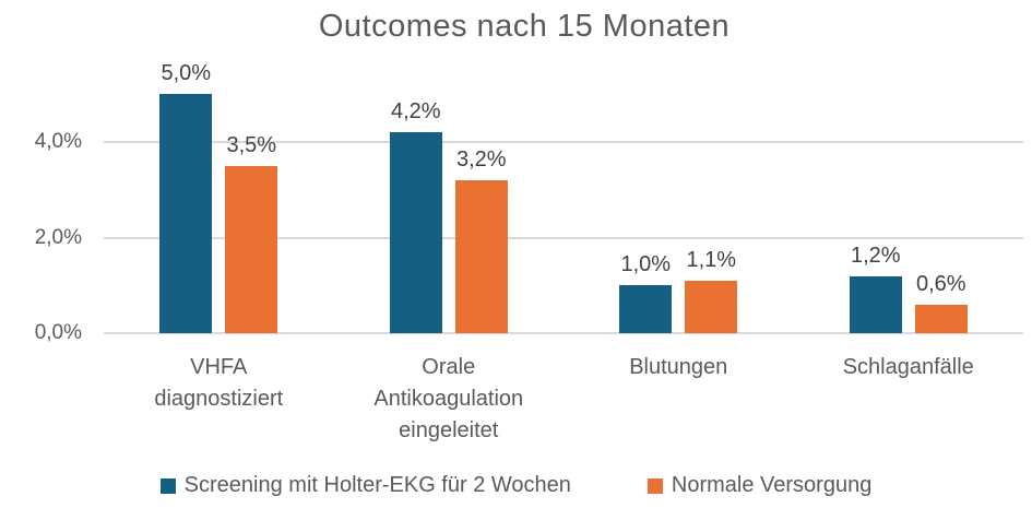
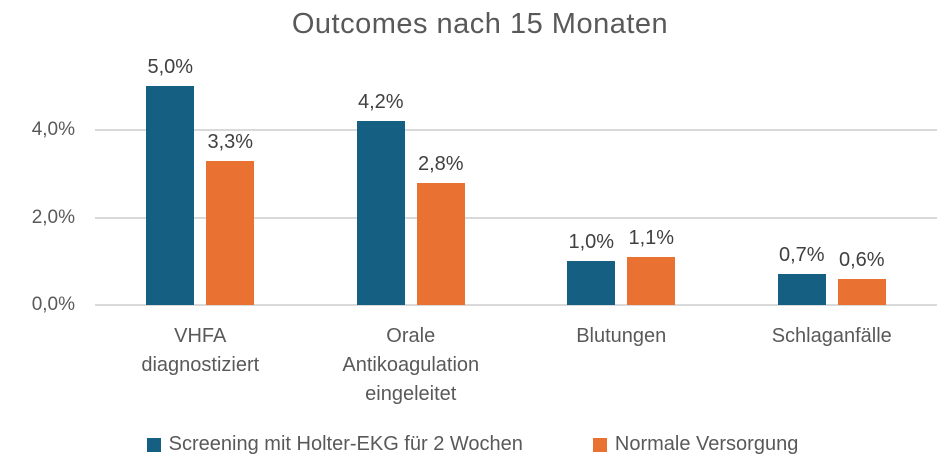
Normale Versorgung/VHFA diagnostiziert: 3,5% -> 3,3%
Normale Versorgung/Orale Antikoagulation eingeleitet: 3,2% -> 2,8%
Screening mit Holter-EKG für 2 Wochen/Schlaganfälle: 1,2% -> 0,7%
